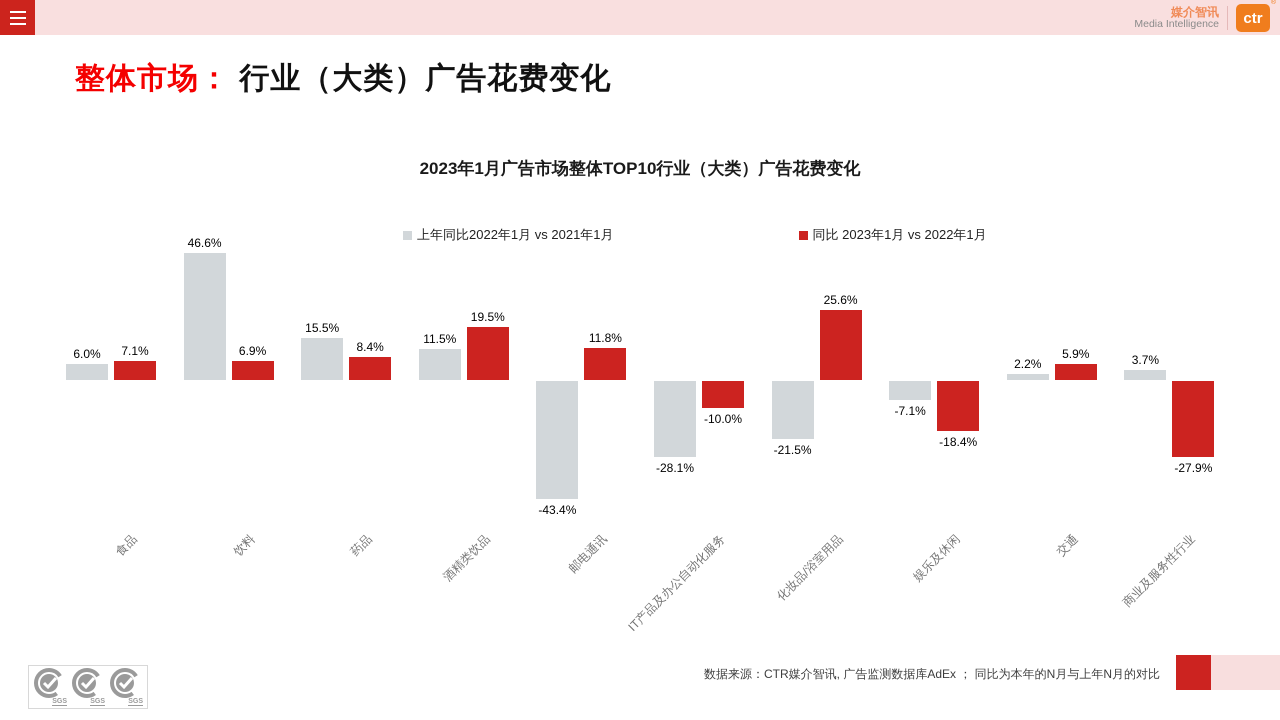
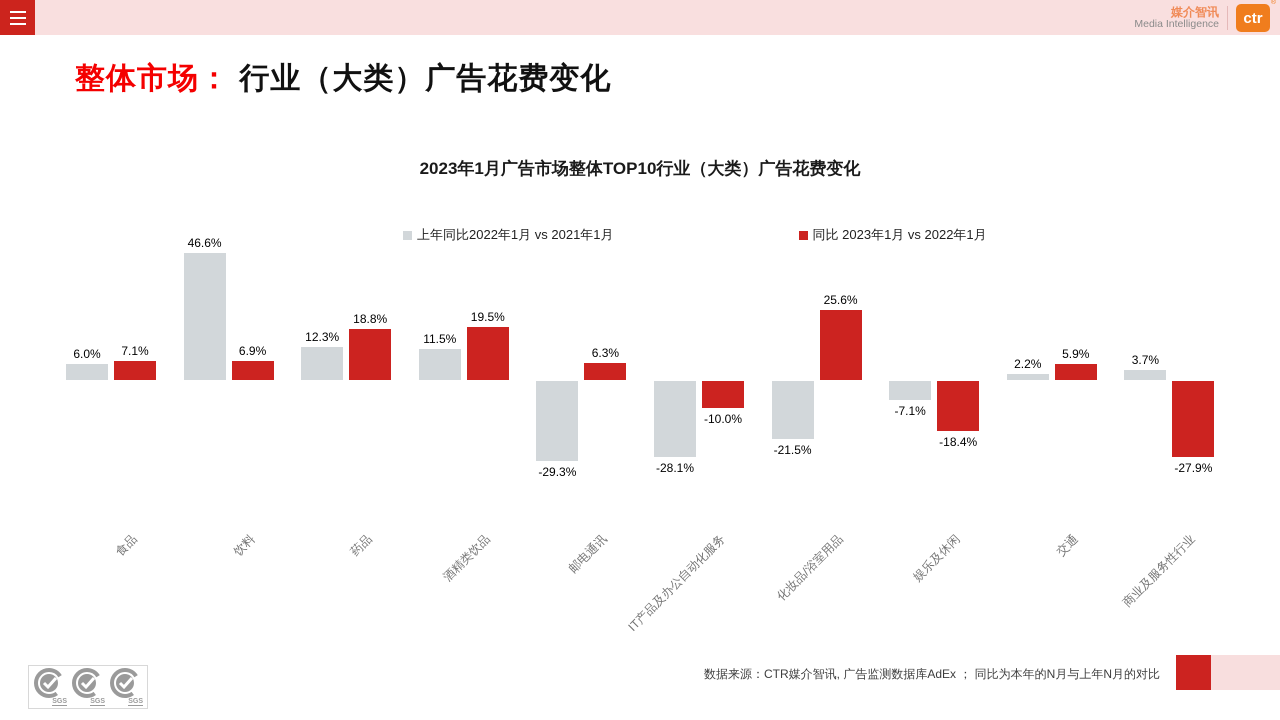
上年同比2022年1月 vs 2021年1月/药品: 15.5% -> 12.3%
同比 2023年1月 vs 2022年1月/药品: 8.4% -> 18.8%
上年同比2022年1月 vs 2021年1月/邮电通讯: -43.4% -> -29.3%
同比 2023年1月 vs 2022年1月/邮电通讯: 11.8% -> 6.3%
